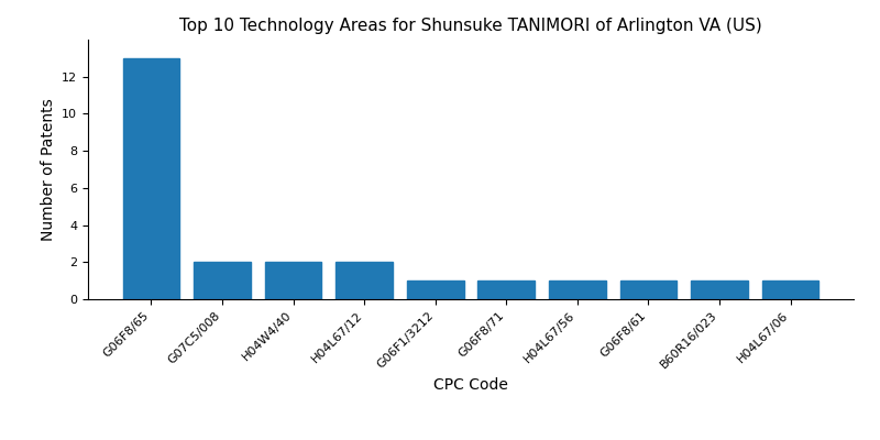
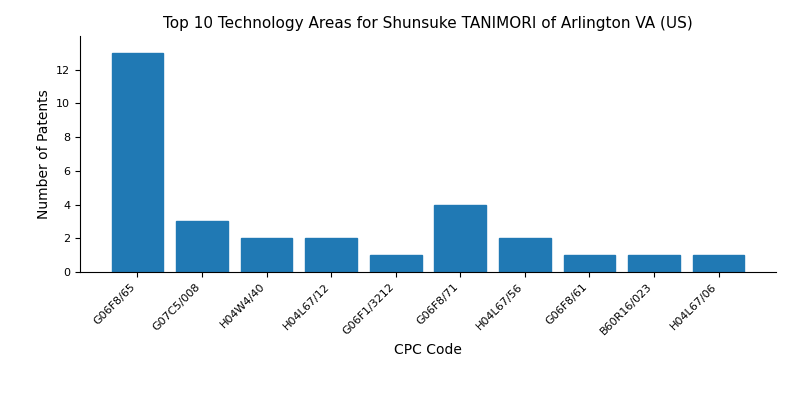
G07C5/008: 2 -> 3
G06F8/71: 1 -> 4
H04L67/56: 1 -> 2
